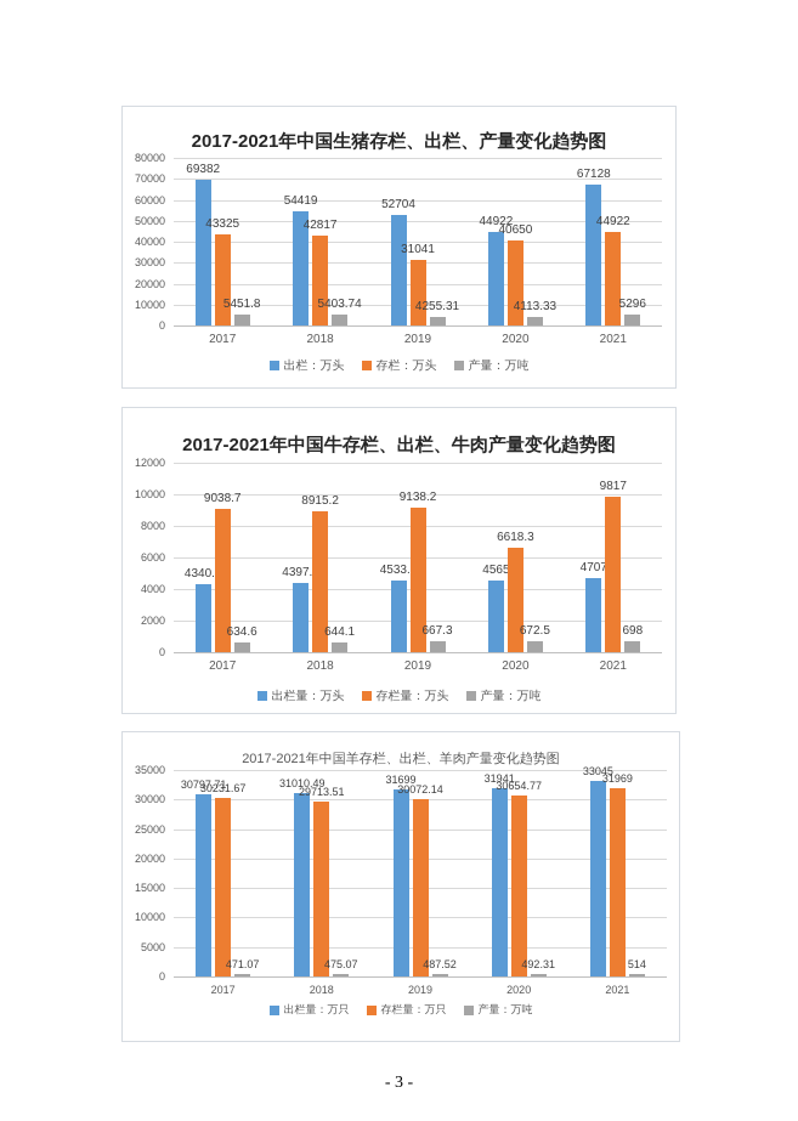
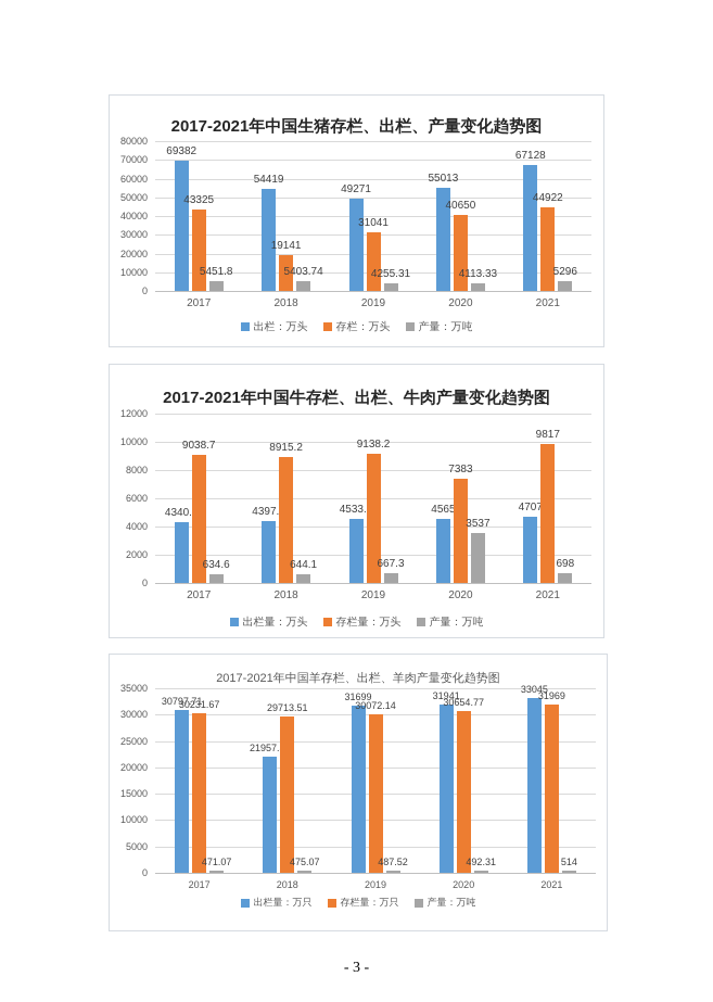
2017-2021年中国生猪存栏、出栏、产量变化趋势图/存栏：万头/2018: 42817 -> 19141
2017-2021年中国生猪存栏、出栏、产量变化趋势图/出栏：万头/2019: 52704 -> 49271
2017-2021年中国生猪存栏、出栏、产量变化趋势图/出栏：万头/2020: 44922 -> 55013
2017-2021年中国牛存栏、出栏、牛肉产量变化趋势图/存栏量：万头/2020: 6618.3 -> 7383
2017-2021年中国牛存栏、出栏、牛肉产量变化趋势图/产量：万吨/2020: 672.5 -> 3537
2017-2021年中国羊存栏、出栏、羊肉产量变化趋势图/出栏量：万只/2018: 31010.49 -> 21957.31
